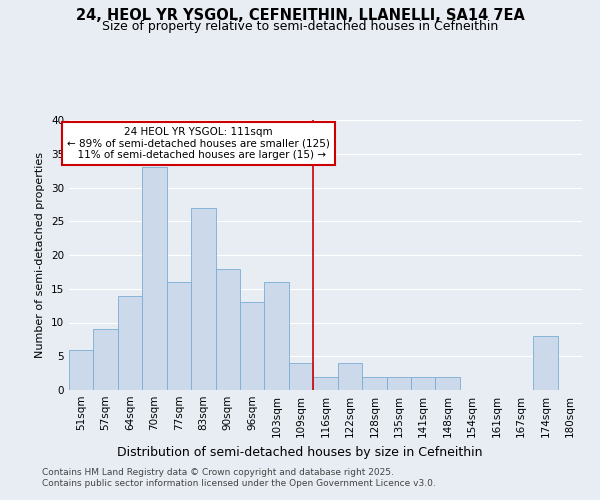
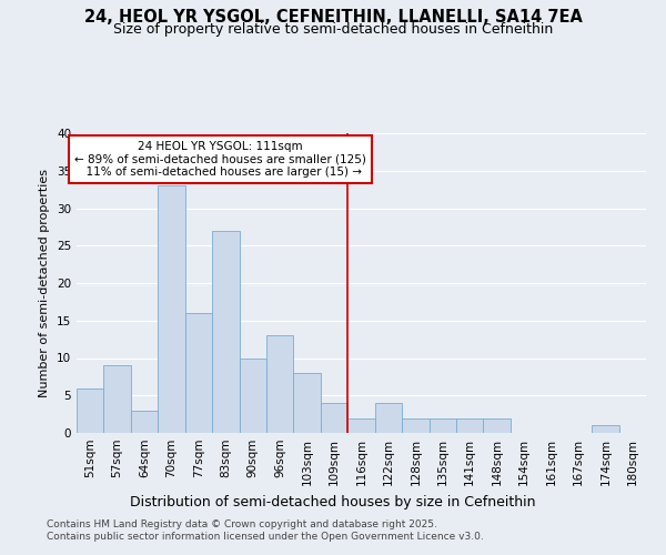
64sqm: 14 -> 3
90sqm: 18 -> 10
103sqm: 16 -> 8
174sqm: 8 -> 1
